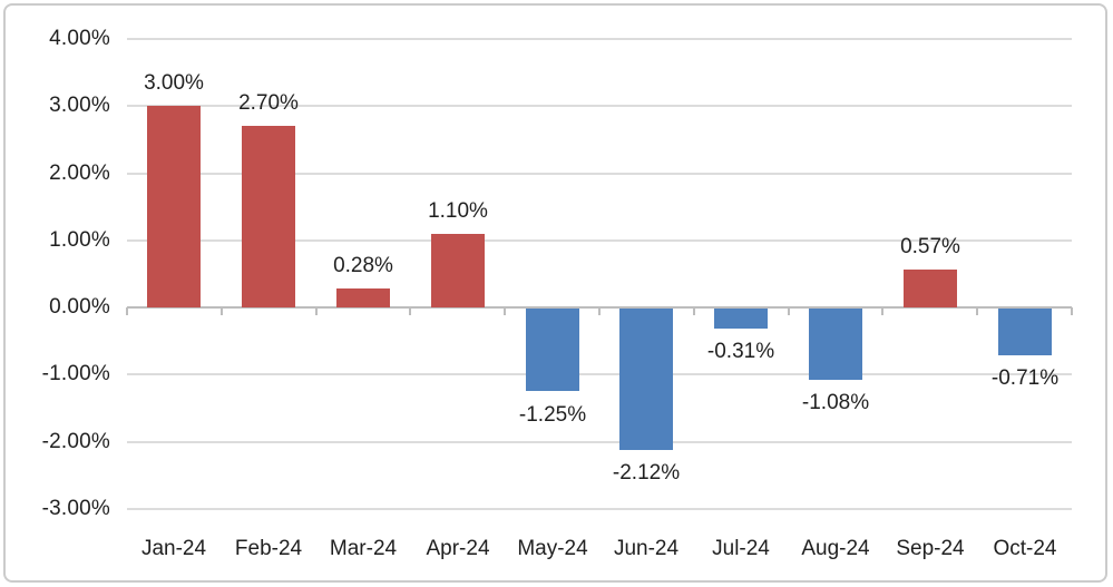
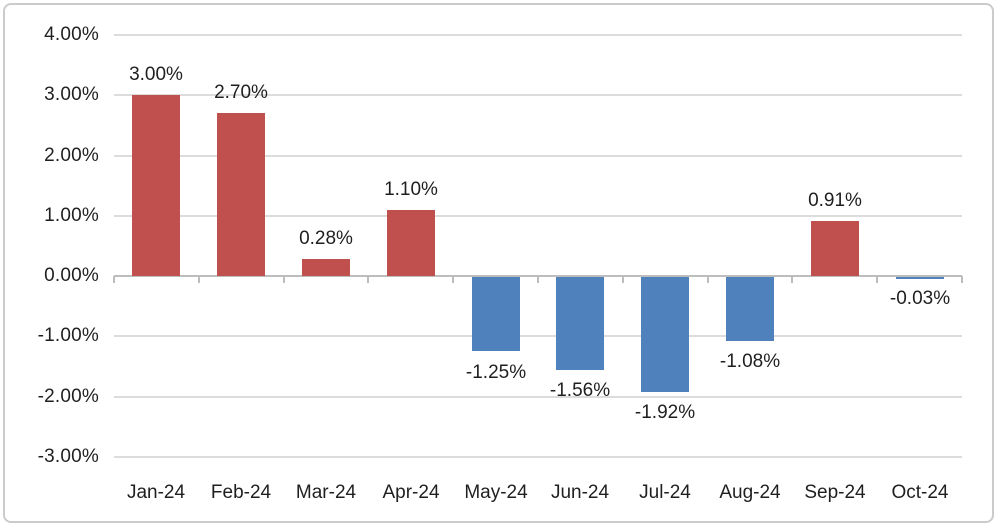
Jun-24: -2.12% -> -1.56%
Jul-24: -0.31% -> -1.92%
Sep-24: 0.57% -> 0.91%
Oct-24: -0.71% -> -0.03%
